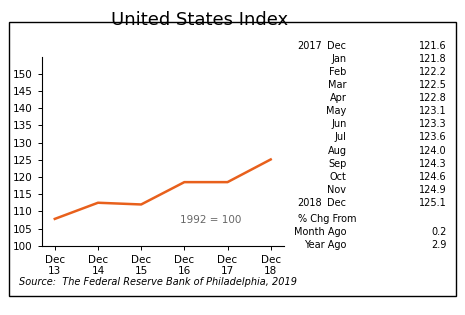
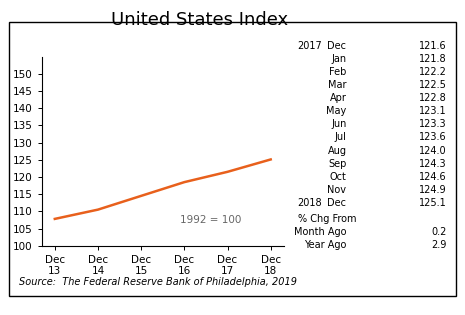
Dec 14: 112.5 -> 110.5
Dec 15: 112.0 -> 114.5
Dec 17: 118.5 -> 121.5
